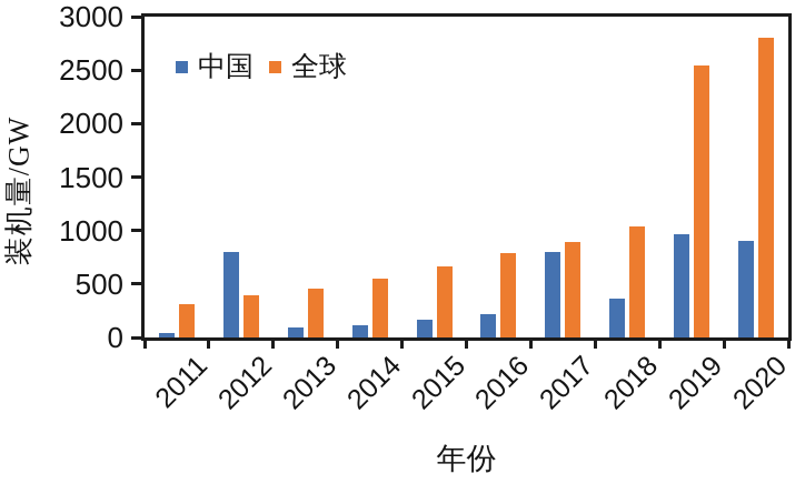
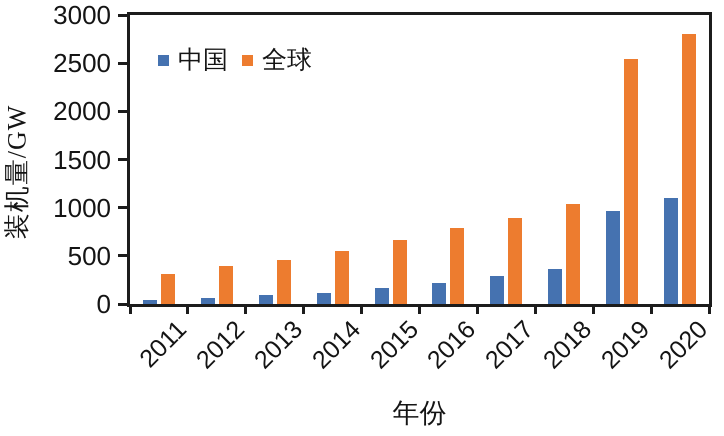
中国/2012: 800 -> 100
中国/2017: 800 -> 300
中国/2020: 900 -> 1100
